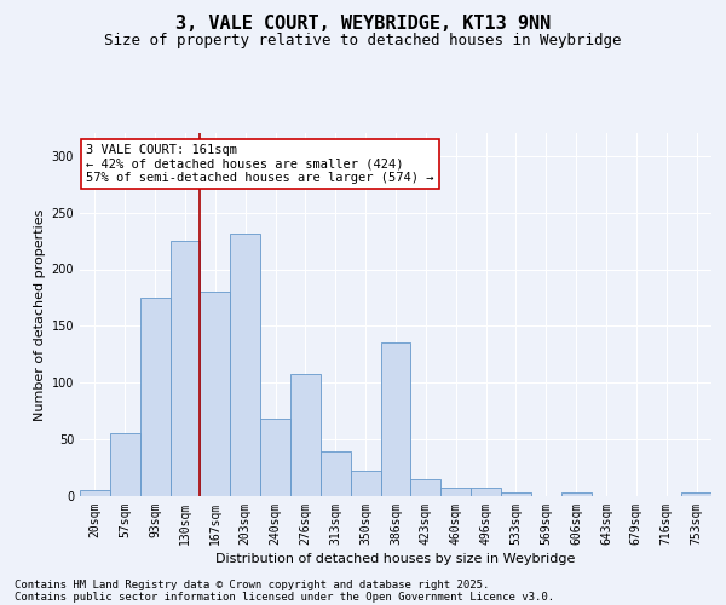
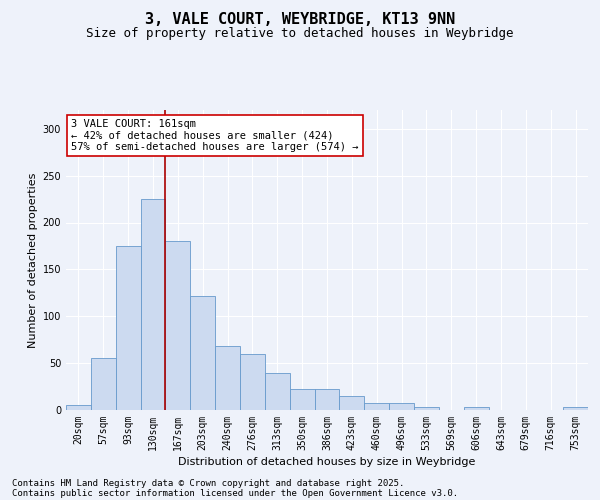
203sqm: 232 -> 122
276sqm: 108 -> 60
386sqm: 136 -> 22
